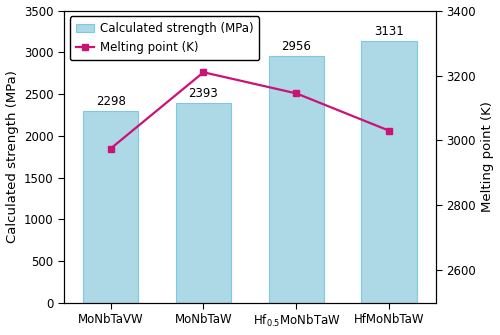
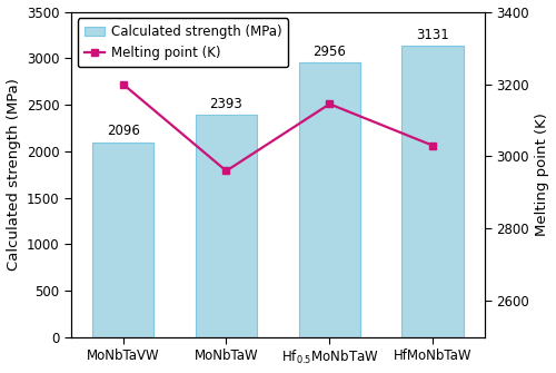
Calculated strength (MPa)/MoNbTaVW: 2298 -> 2096
Melting point (K)/MoNbTaVW: 2975 -> 3200
Melting point (K)/MoNbTaW: 3210 -> 2960
